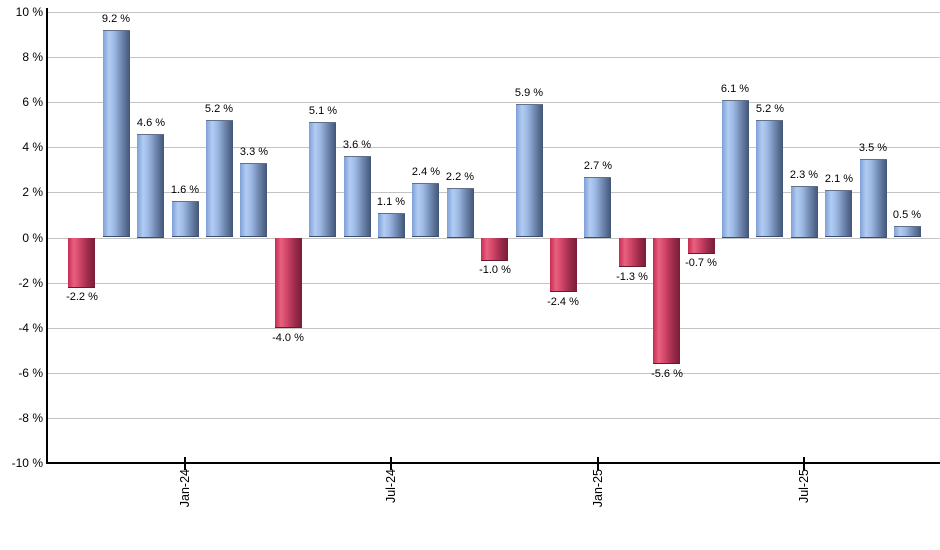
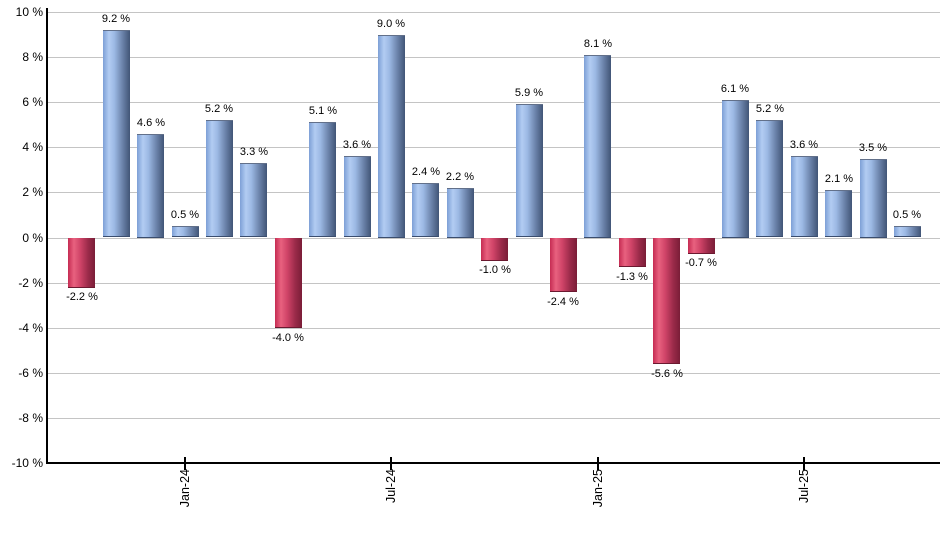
Jan-24: 1.6 -> 0.5
Jul-24: 1.1 -> 9.0
Jan-25: 2.7 -> 8.1
Jul-25: 2.3 -> 3.6
